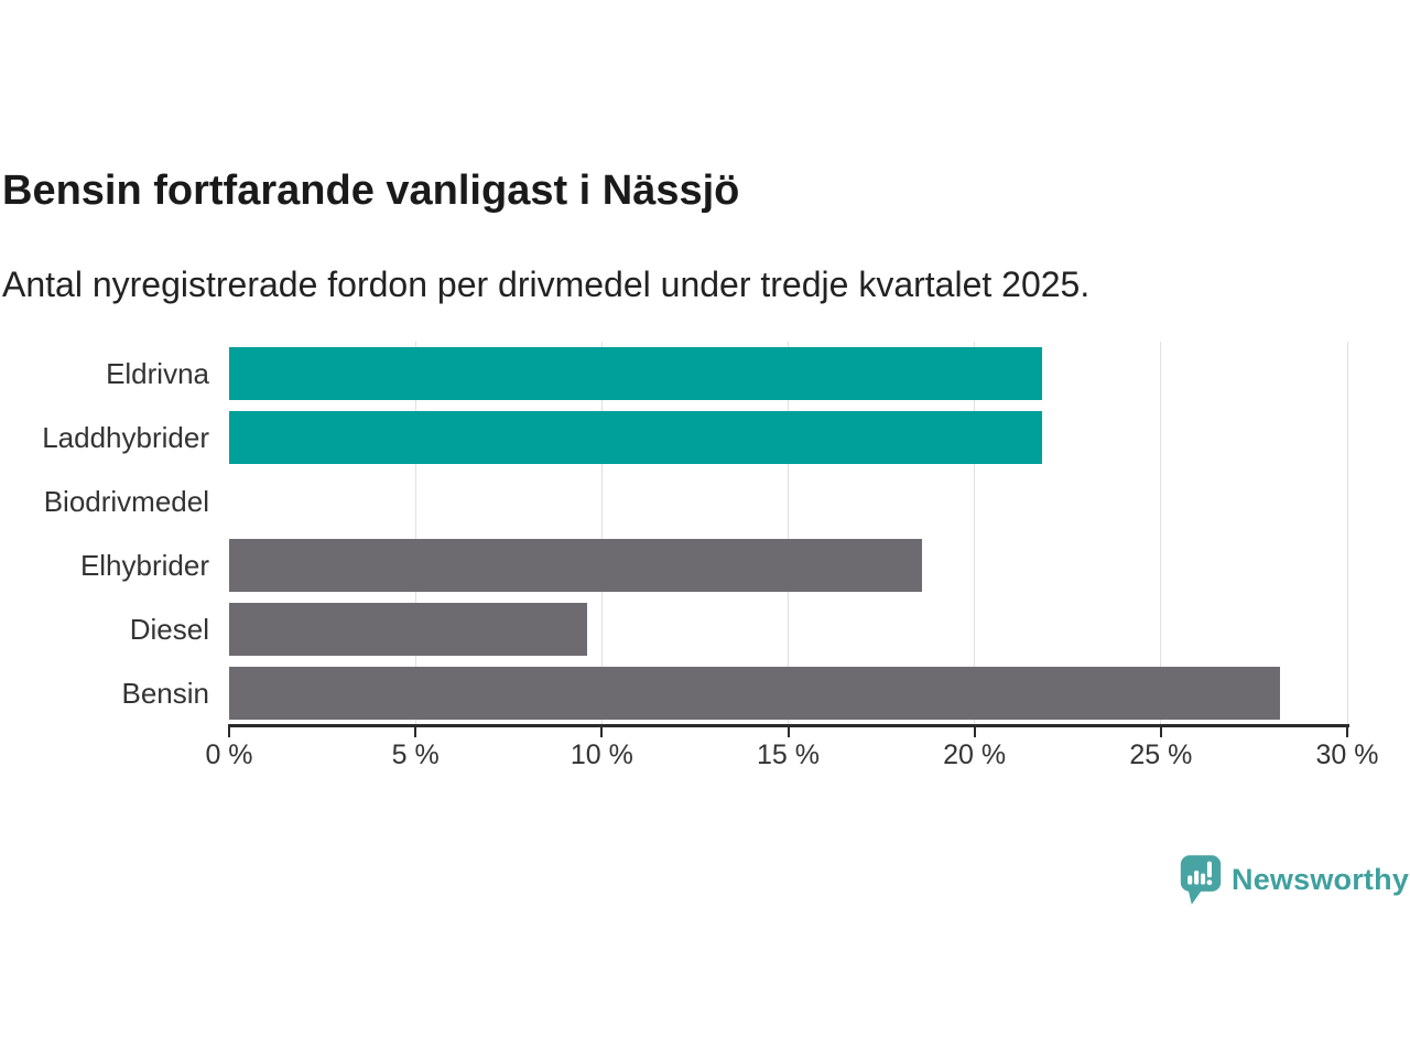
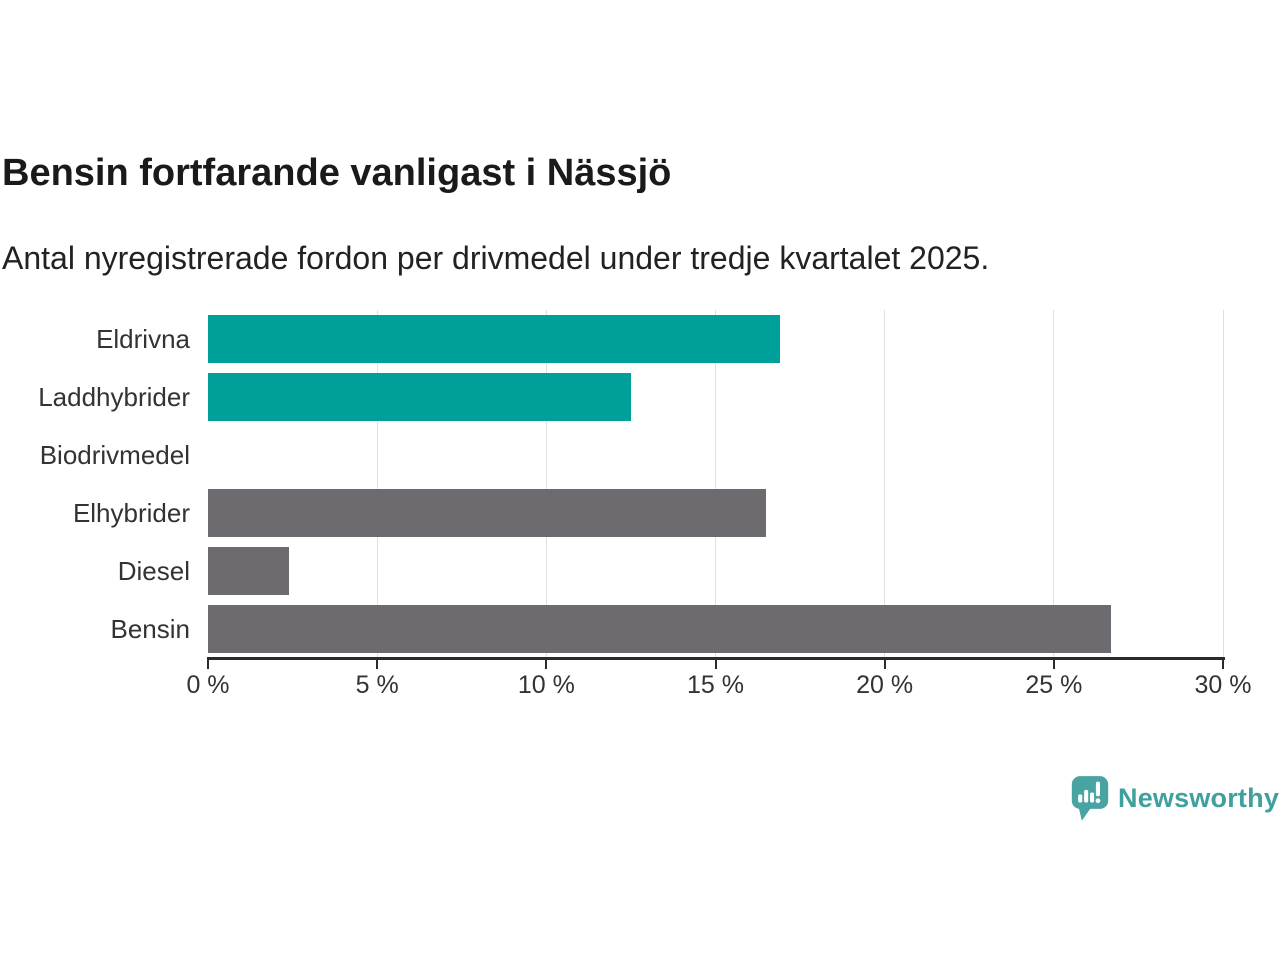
Eldrivna: 21.8% -> 16.9%
Laddhybrider: 21.8% -> 12.5%
Elhybrider: 18.6% -> 16.5%
Diesel: 9.6% -> 2.4%
Bensin: 28.2% -> 26.7%
